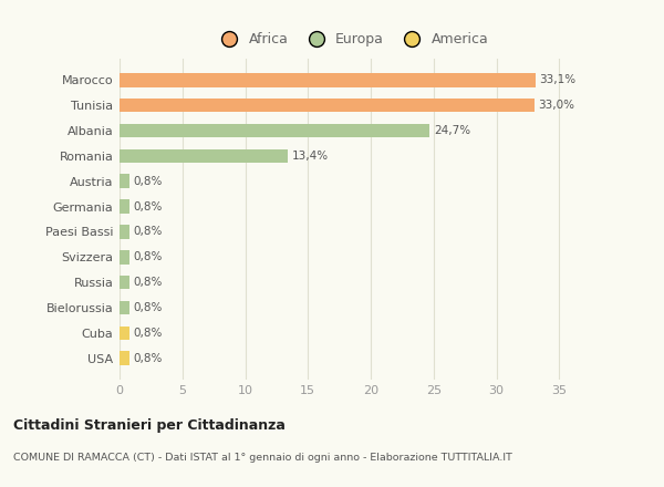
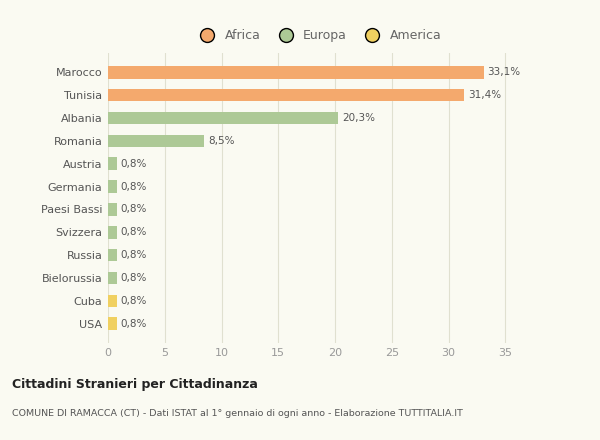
Tunisia: 33,0% -> 31,4%
Albania: 24,7% -> 20,3%
Romania: 13,4% -> 8,5%
